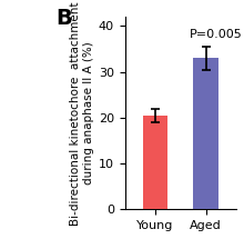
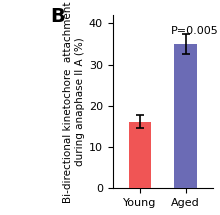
Young: 20.5 -> 16.2
Aged: 33.0 -> 35.0
